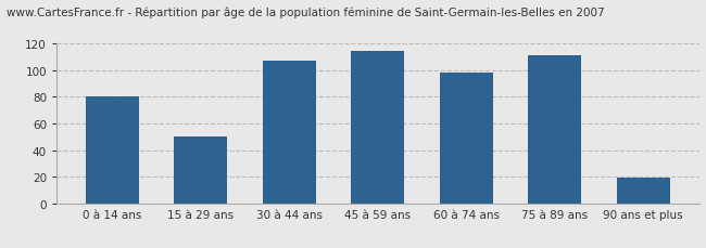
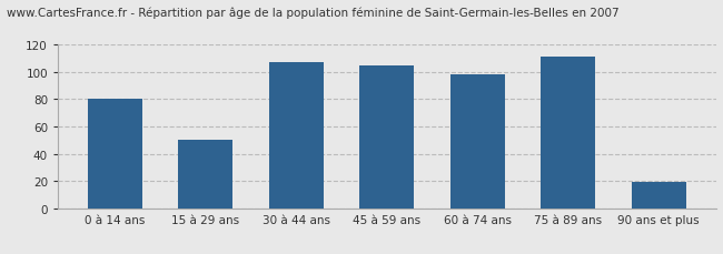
45 à 59 ans: 115 -> 105
